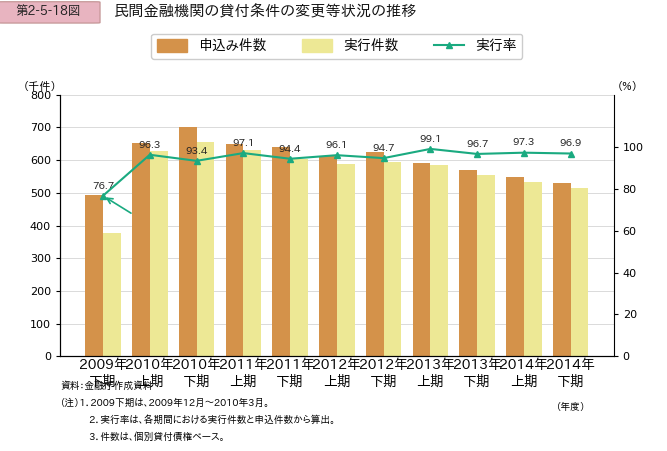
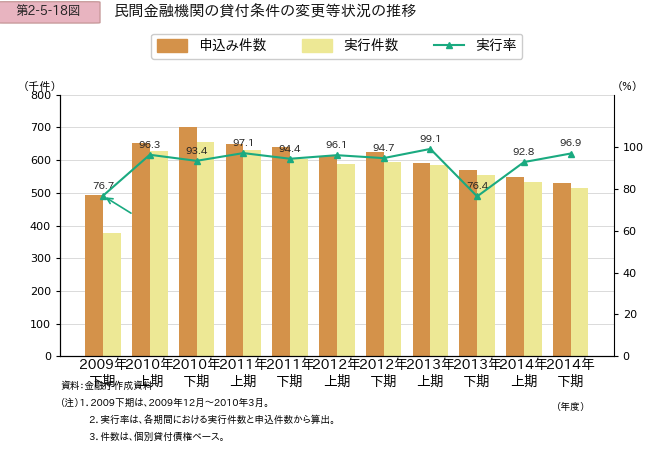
実行率/2013年 下期: 96.7 -> 76.4
実行率/2014年 上期: 97.3 -> 92.8
